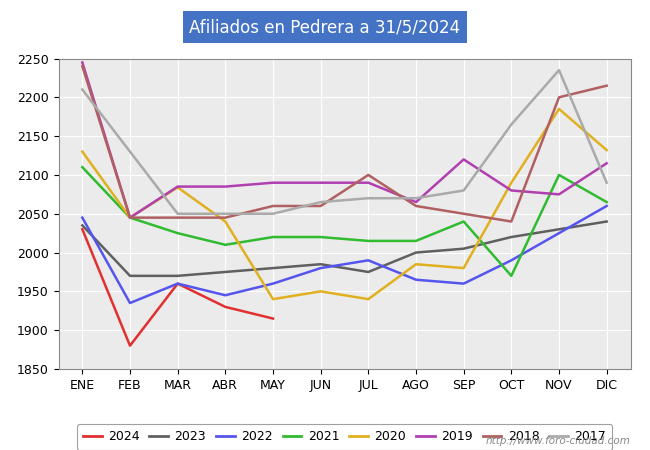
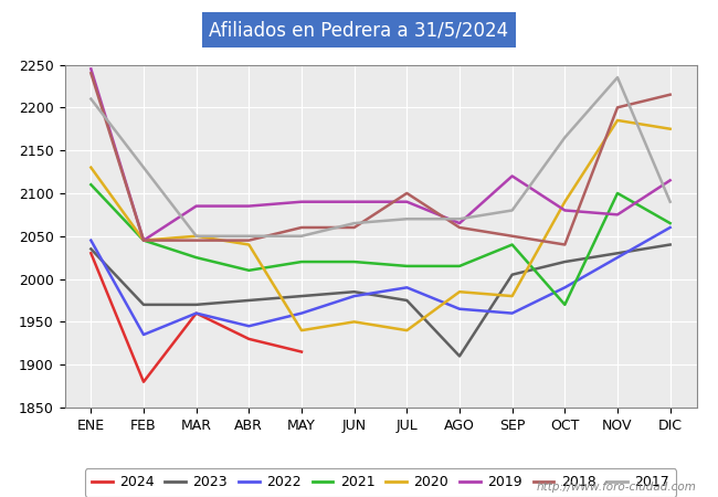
2020/MAR: 2084 -> 2050
2023/AGO: 2000 -> 1910
2020/DIC: 2132 -> 2175
